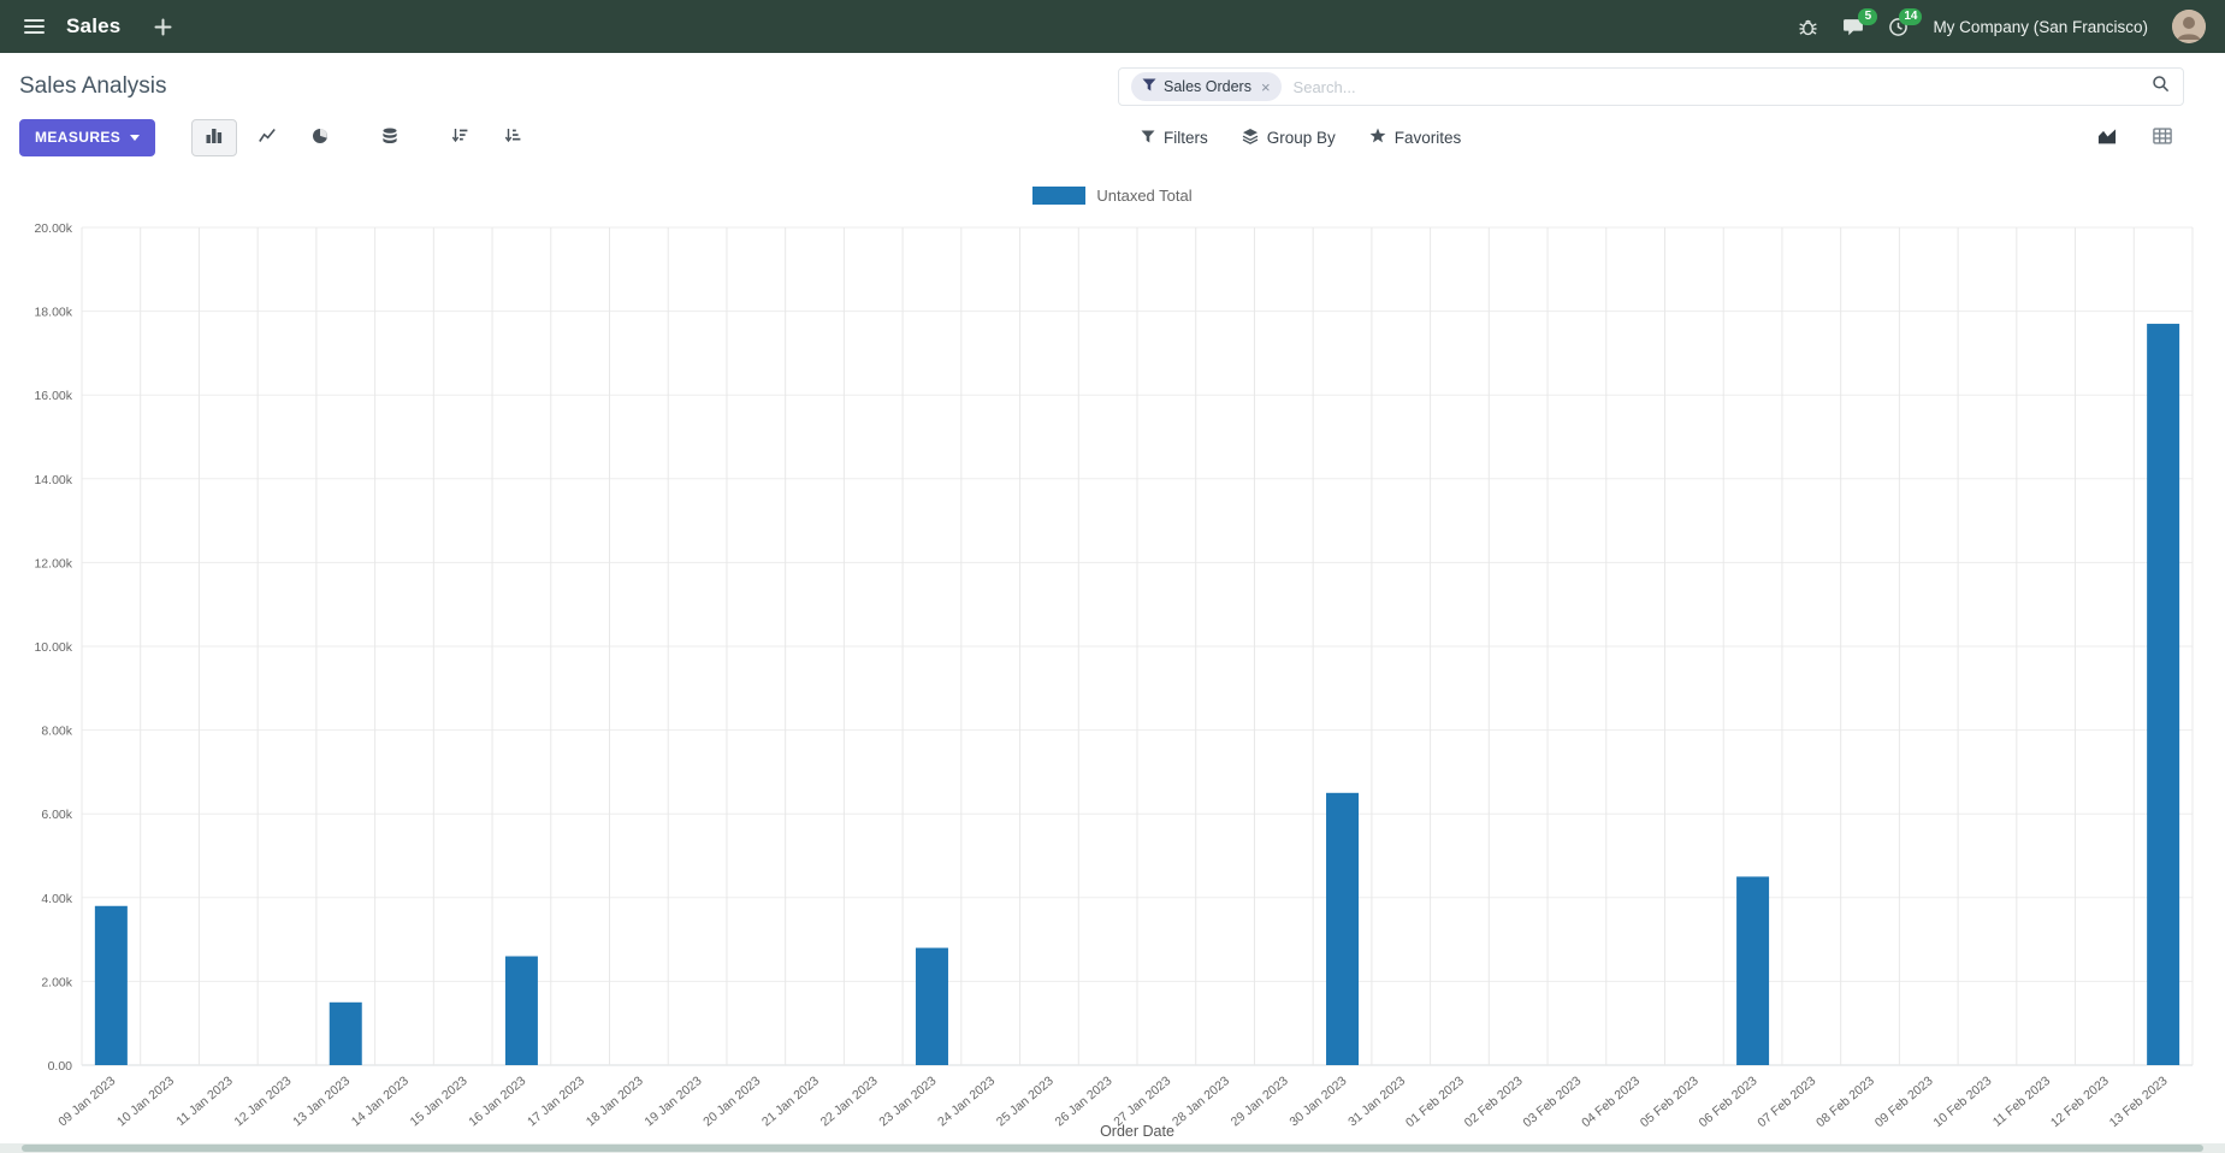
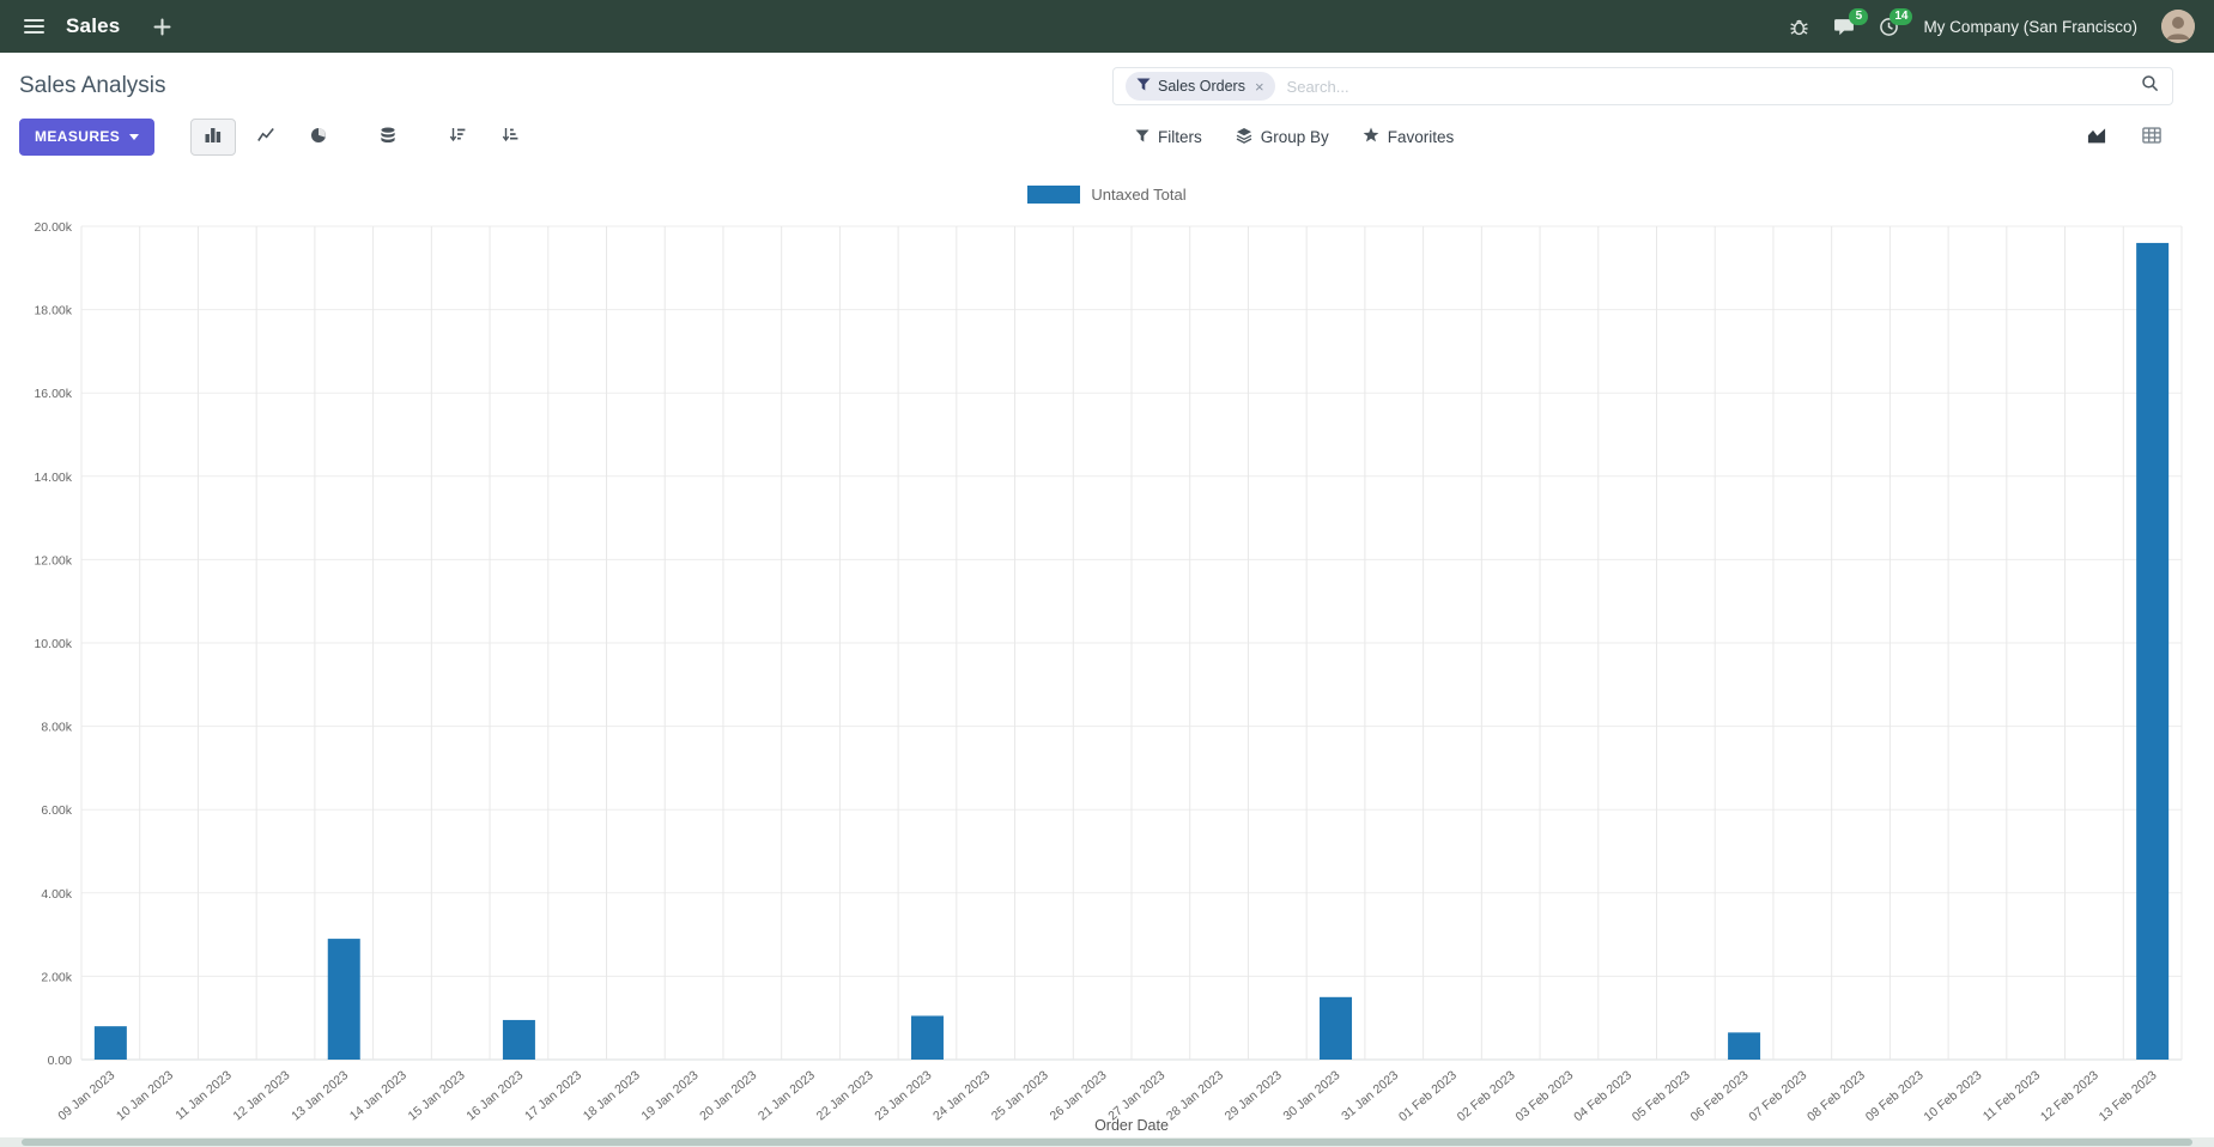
09 Jan 2023: 3.8k -> 0.8k
13 Jan 2023: 1.5k -> 2.9k
16 Jan 2023: 2.6k -> 1.0k
23 Jan 2023: 2.8k -> 1.0k
30 Jan 2023: 6.5k -> 1.5k
06 Feb 2023: 4.5k -> 0.6k
13 Feb 2023: 17.7k -> 19.6k
